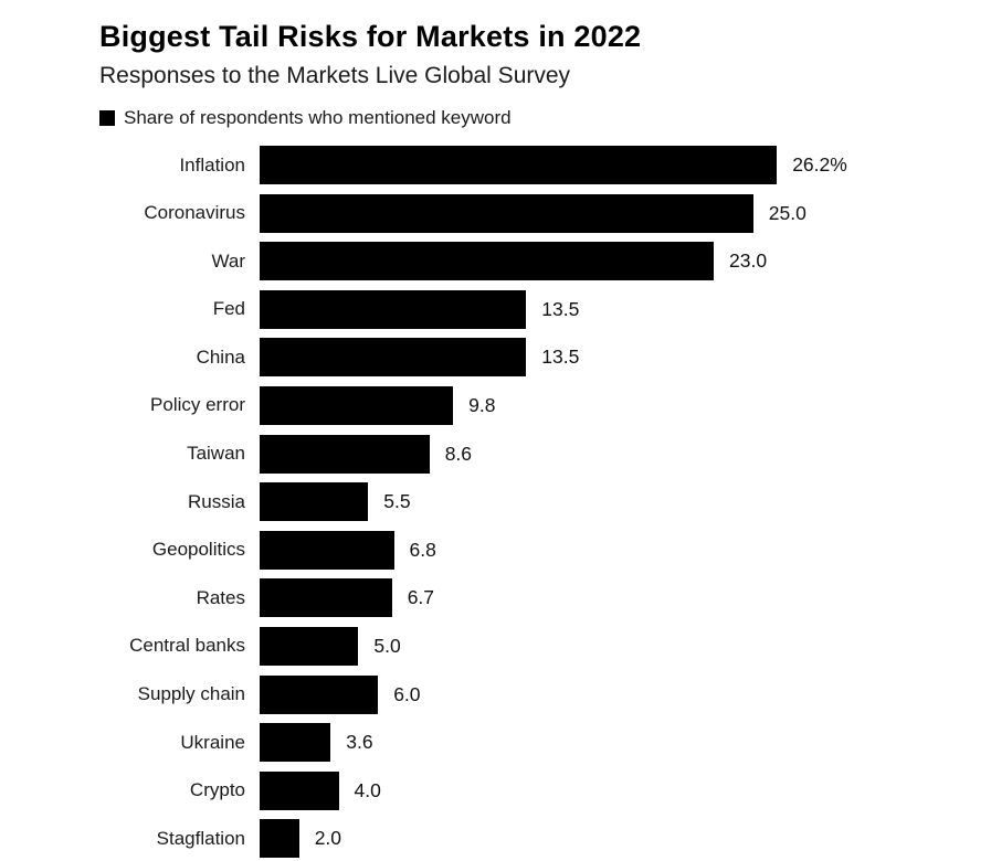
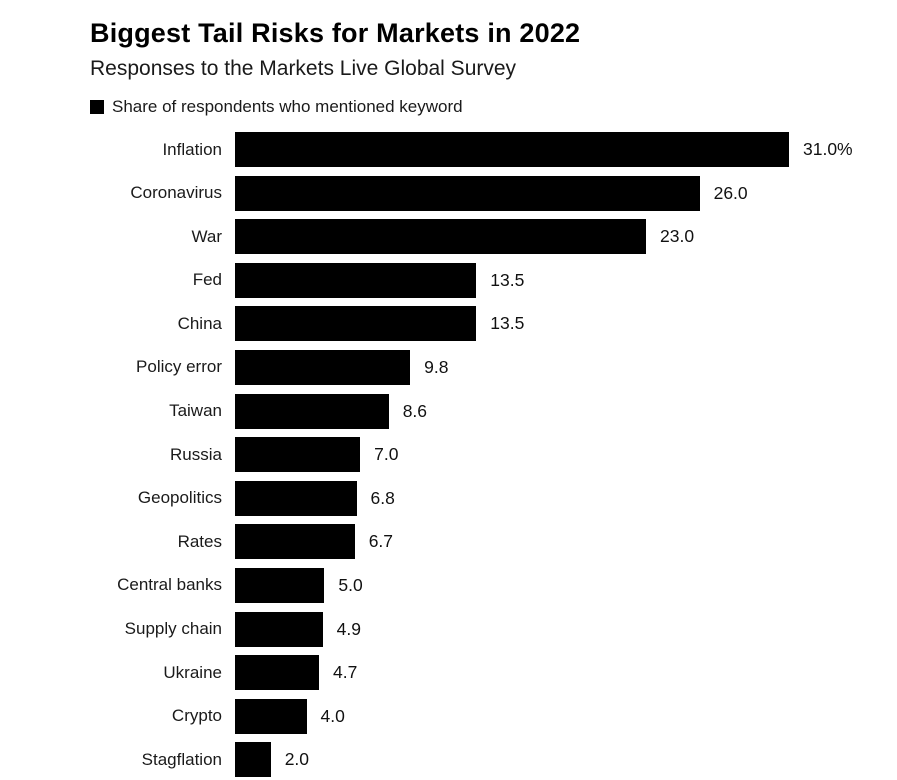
Inflation: 26.2% -> 31.0%
Coronavirus: 25.0 -> 26.0
Russia: 5.5 -> 7.0
Supply chain: 6.0 -> 4.9
Ukraine: 3.6 -> 4.7
